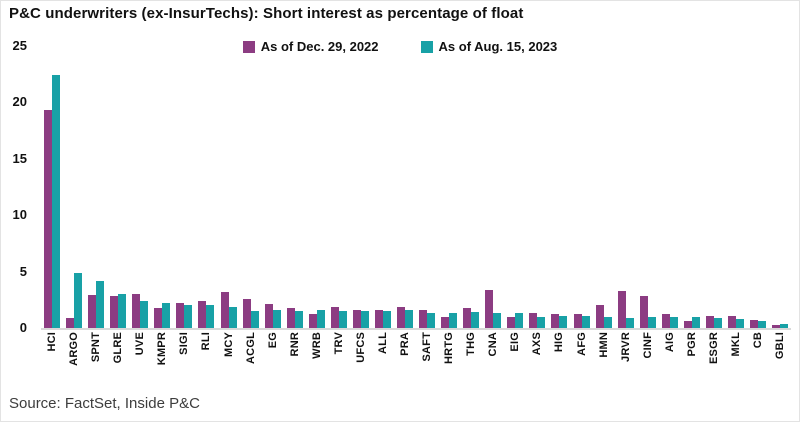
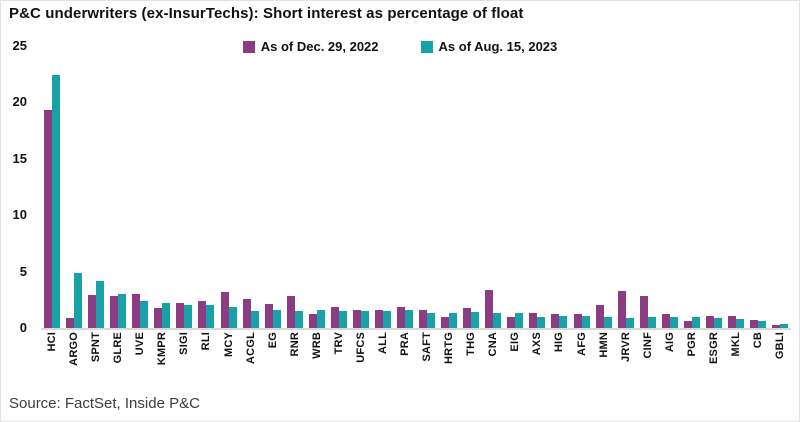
As of Dec. 29, 2022/RNR: 1.8 -> 2.8
